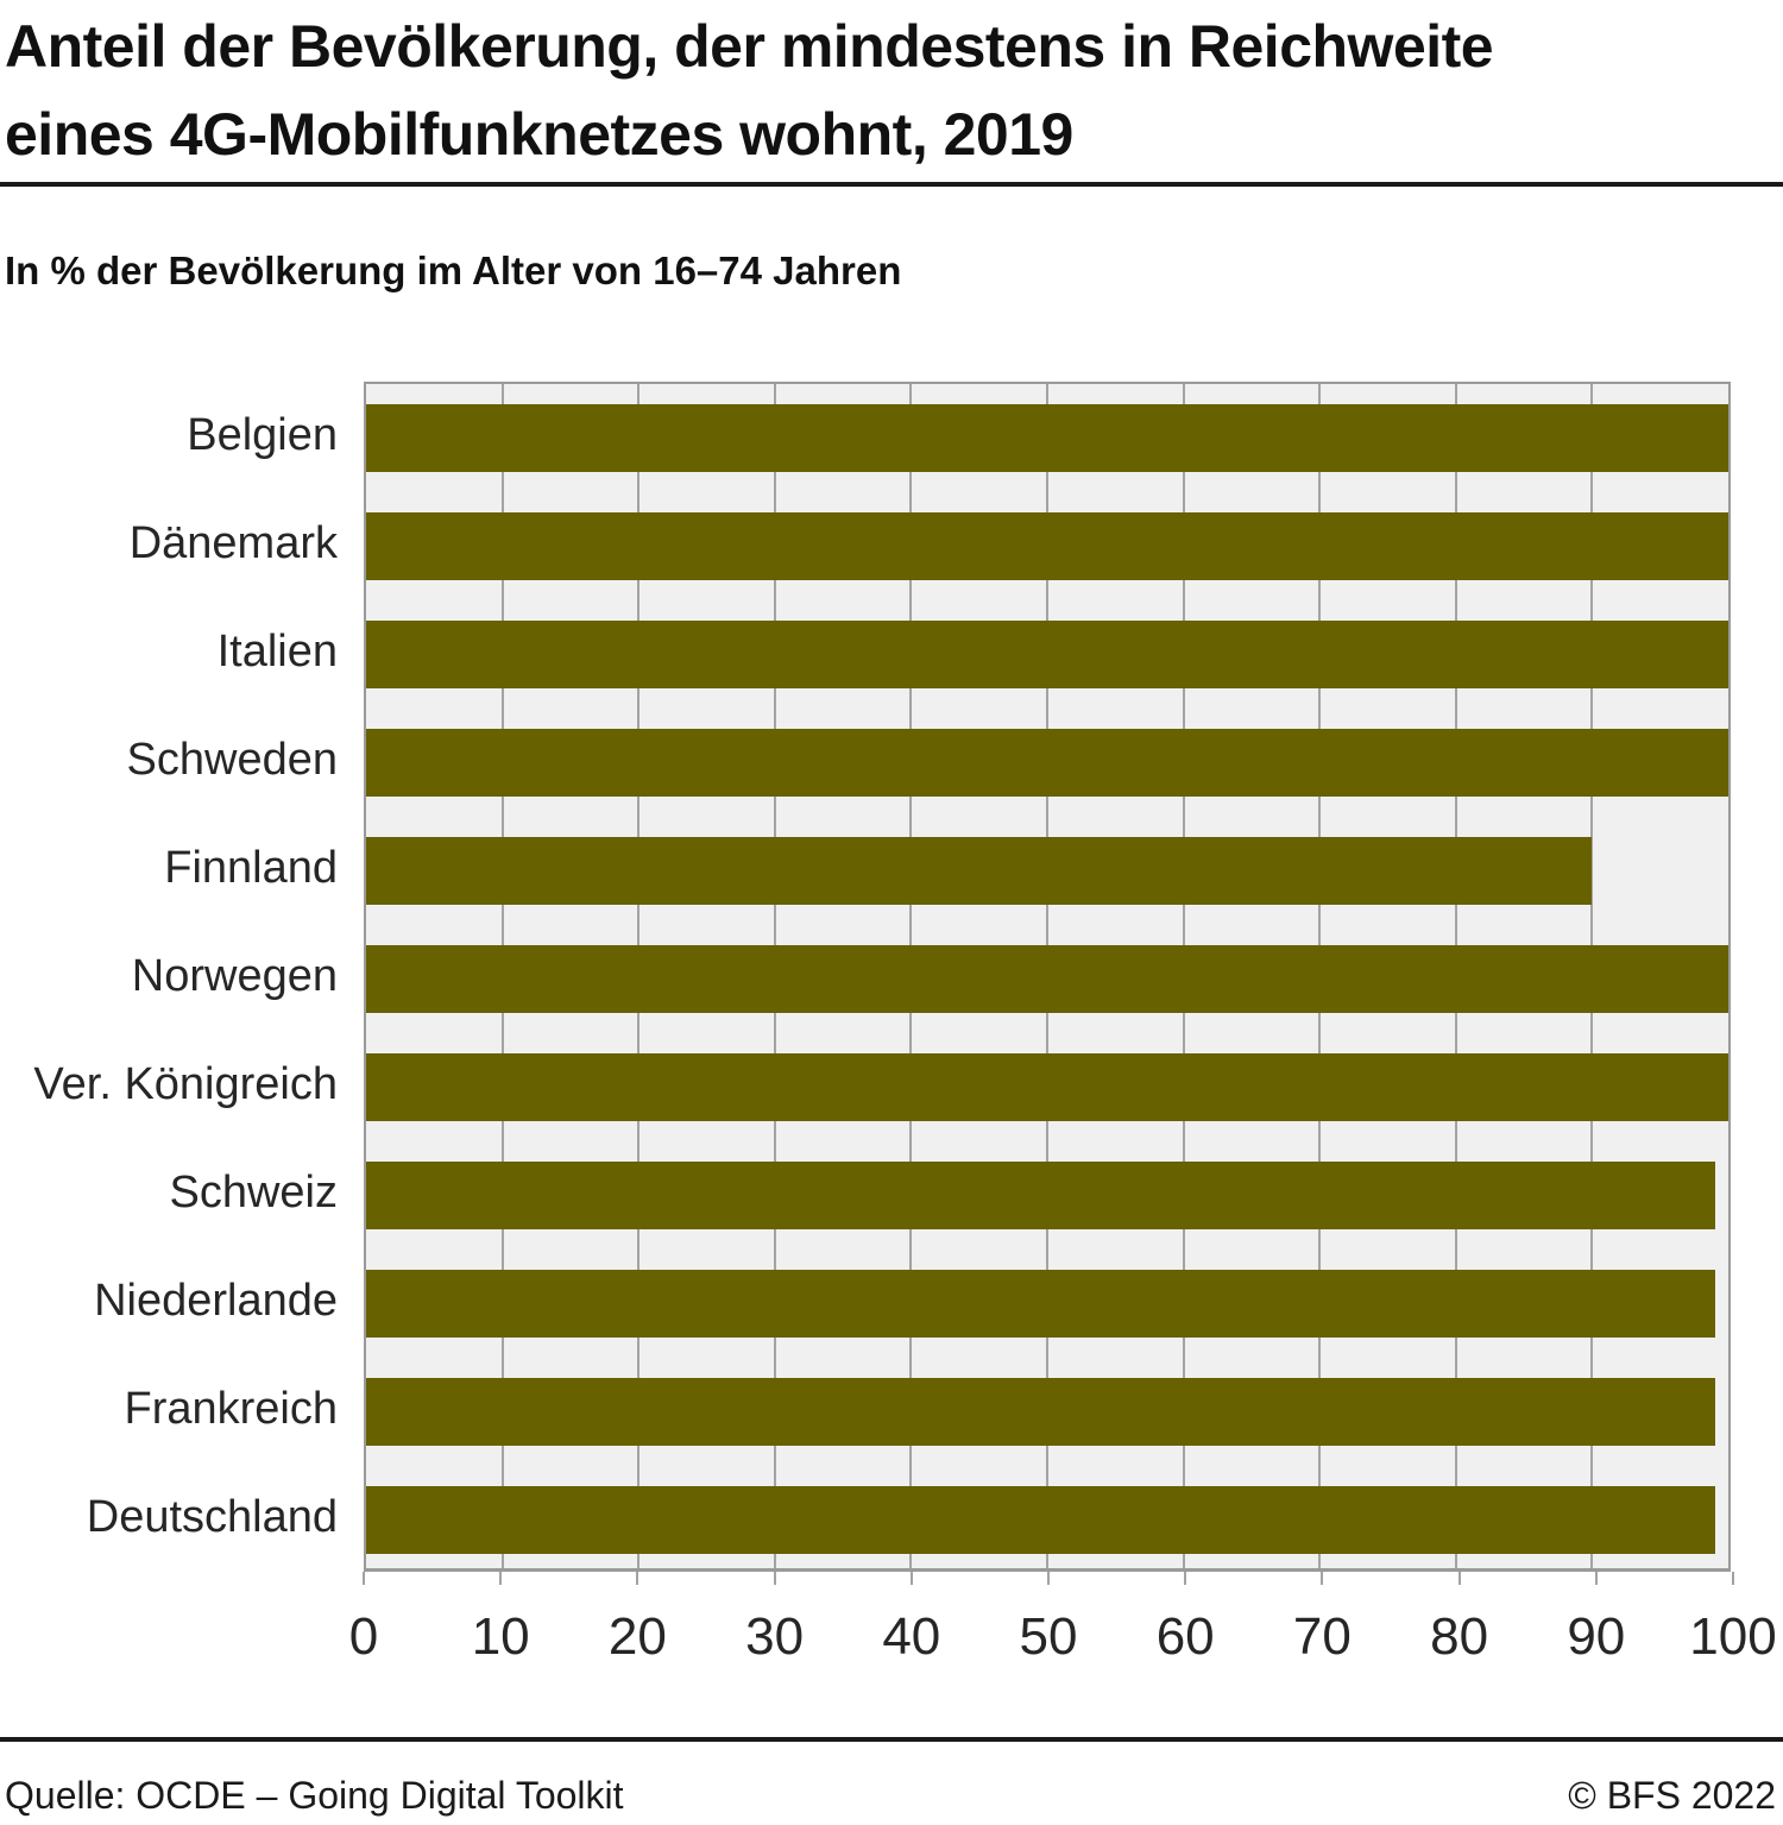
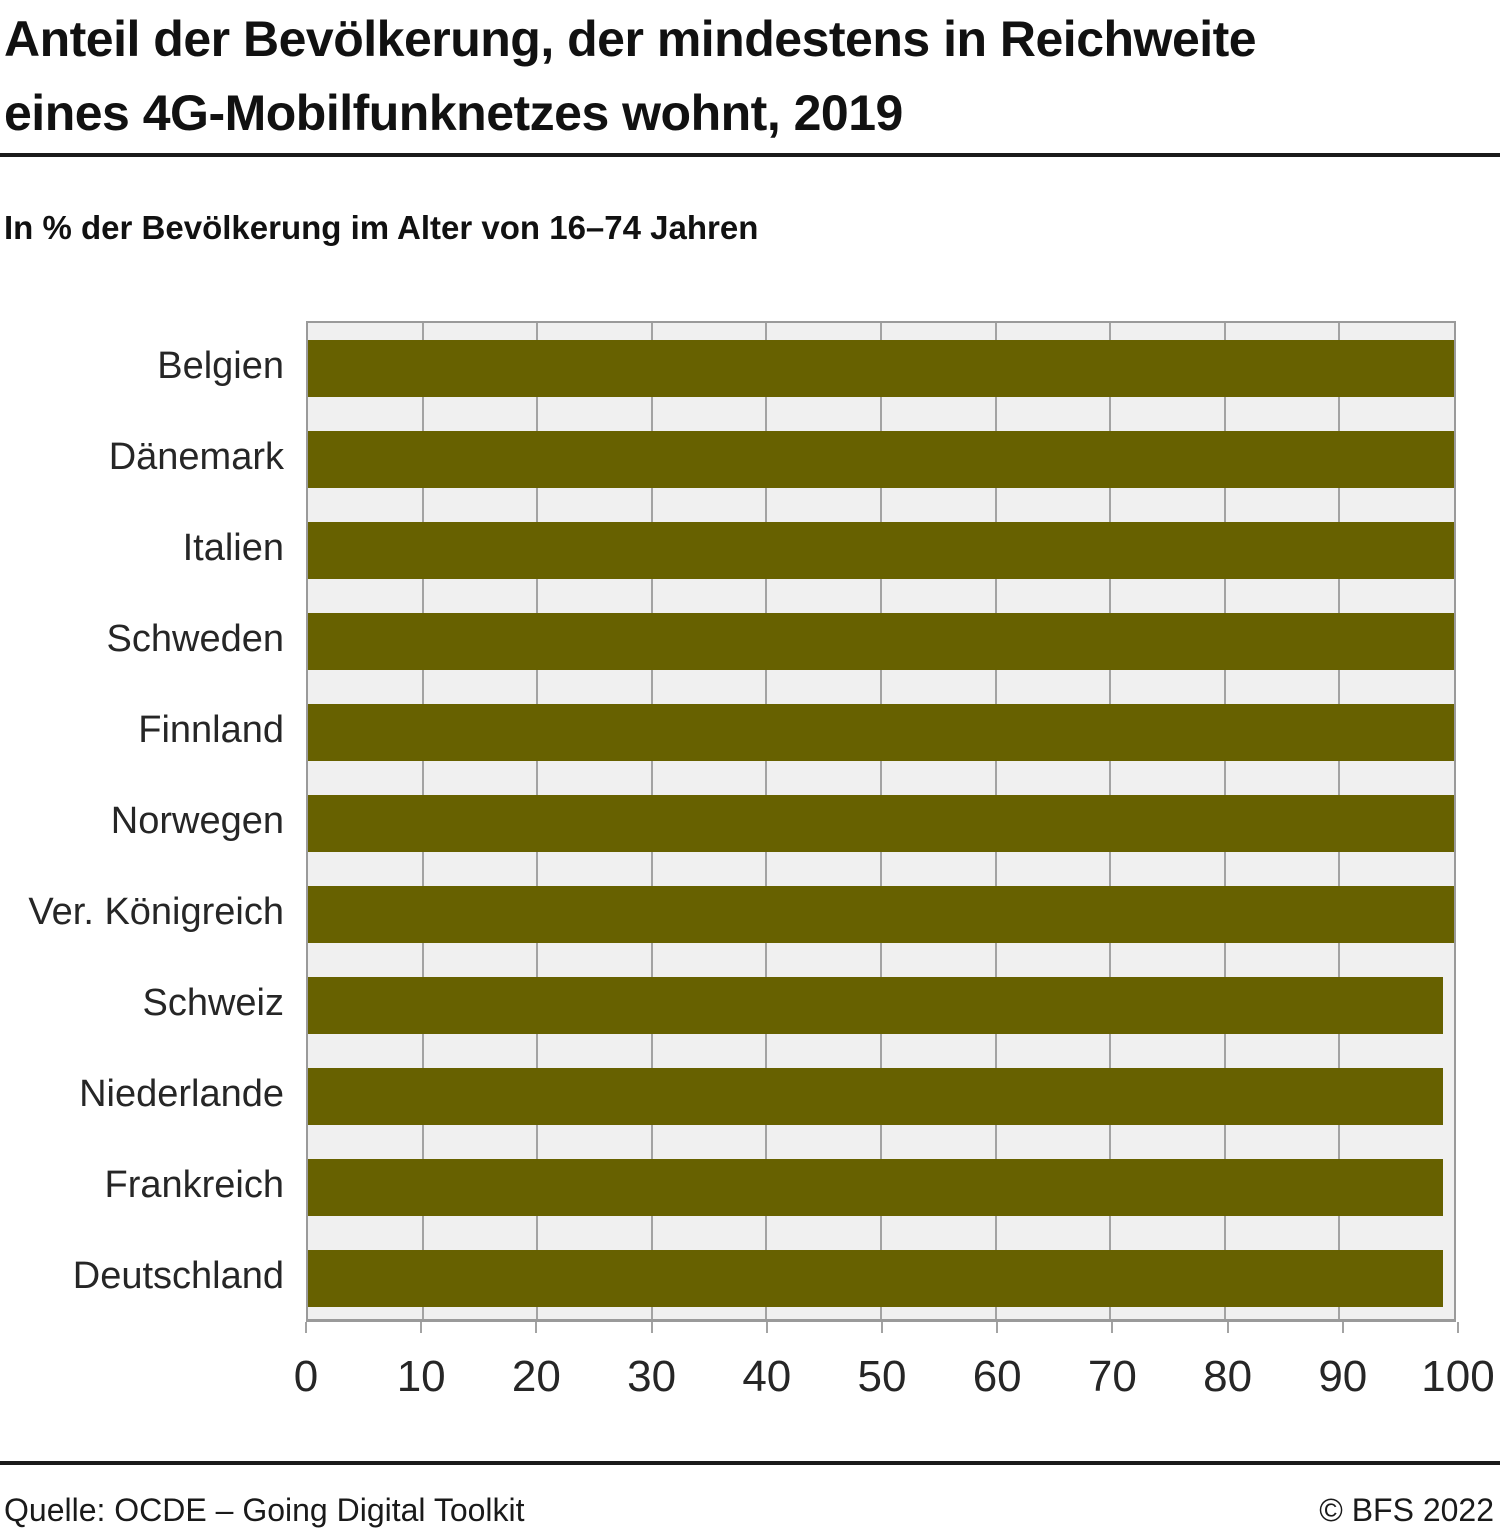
Finnland: 90 -> 100
